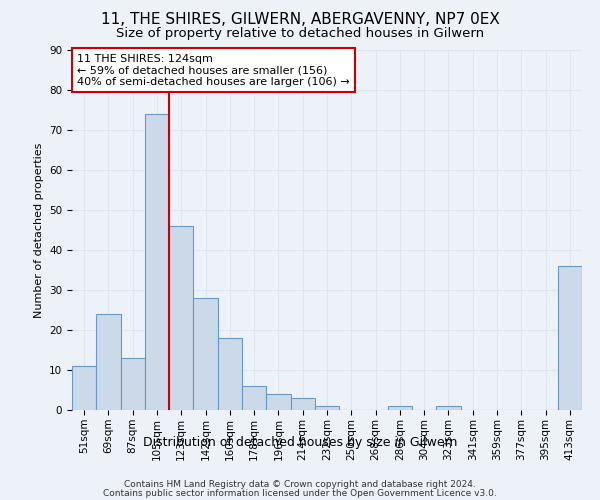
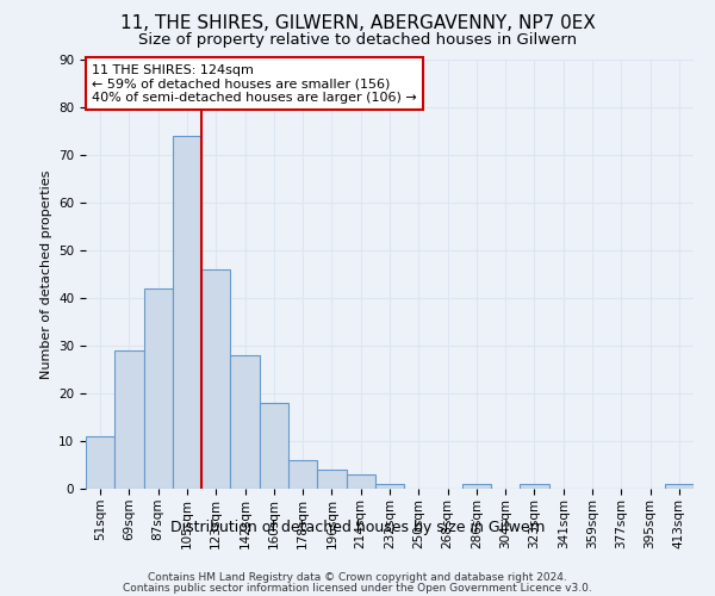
69sqm: 24 -> 29
87sqm: 13 -> 42
413sqm: 36 -> 1
